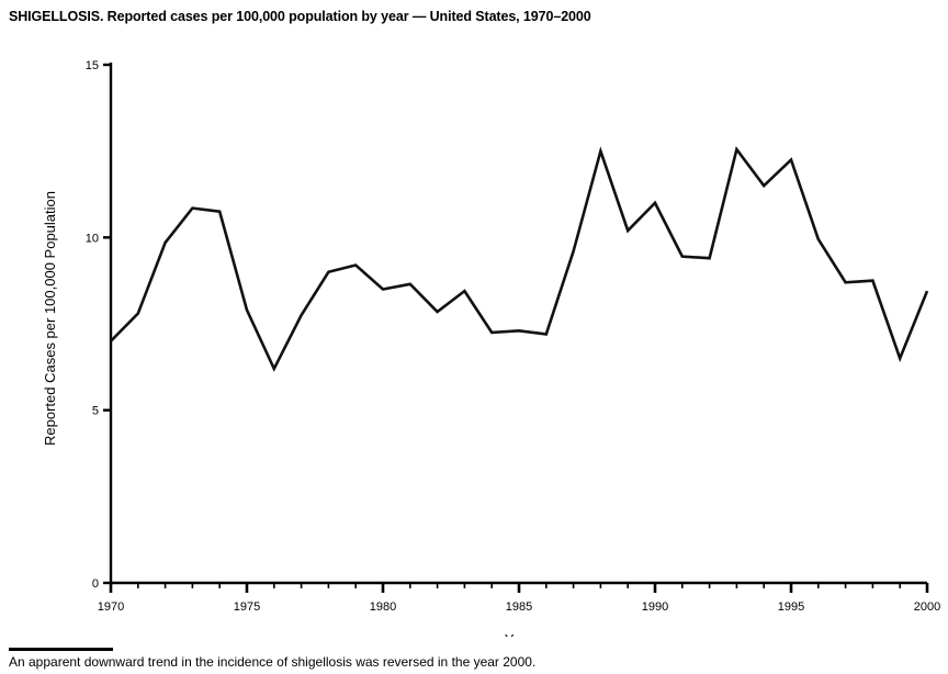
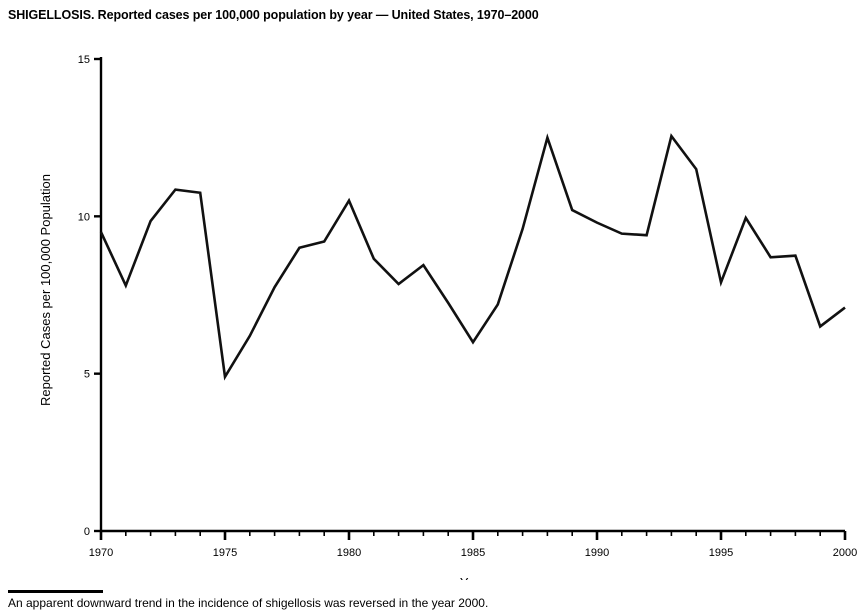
1970: 7.0 -> 9.5
1975: 7.9 -> 4.9
1980: 8.5 -> 10.5
1985: 7.3 -> 6.0
1990: 11.0 -> 9.8
1995: 12.2 -> 7.9
2000: 8.4 -> 7.1
